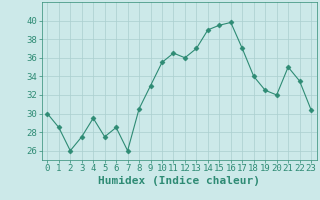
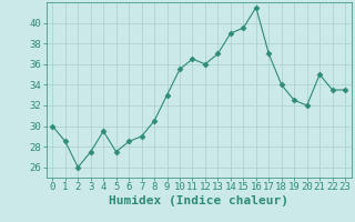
7: 26.0 -> 29.0
16: 39.8 -> 41.5
23: 30.4 -> 33.5
